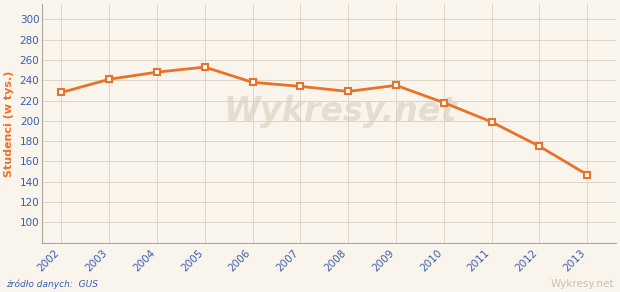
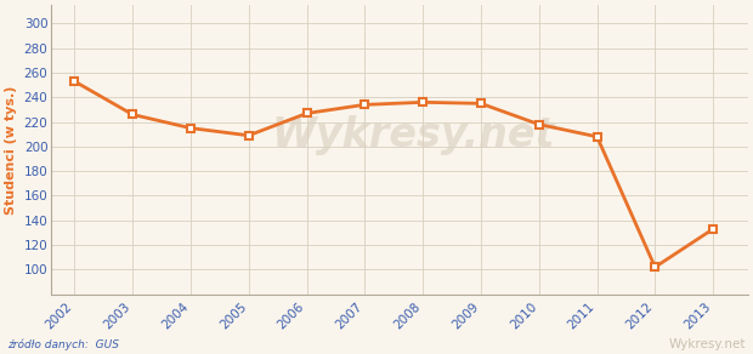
2002: 228 -> 253
2003: 241 -> 226
2004: 248 -> 215
2005: 253 -> 209
2006: 238 -> 227
2008: 229 -> 236
2011: 199 -> 208
2012: 175 -> 102
2013: 147 -> 133
